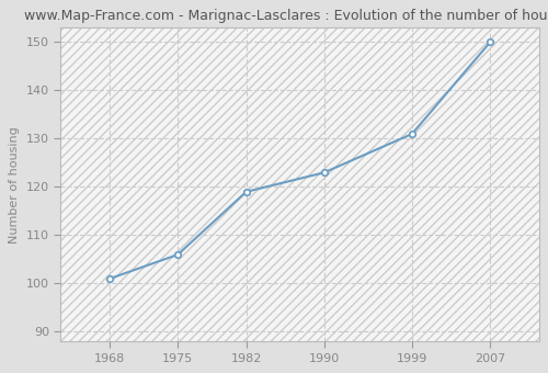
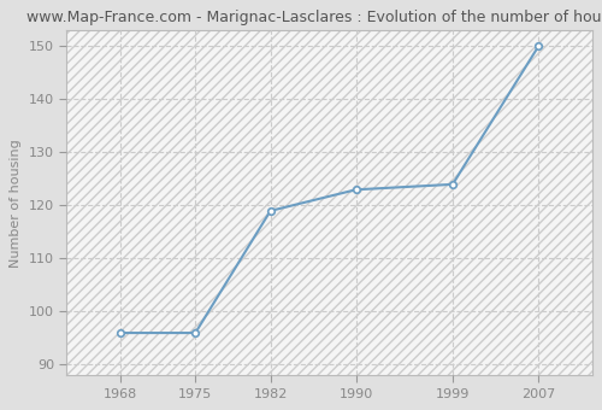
1968: 101 -> 96
1975: 106 -> 96
1999: 131 -> 124
